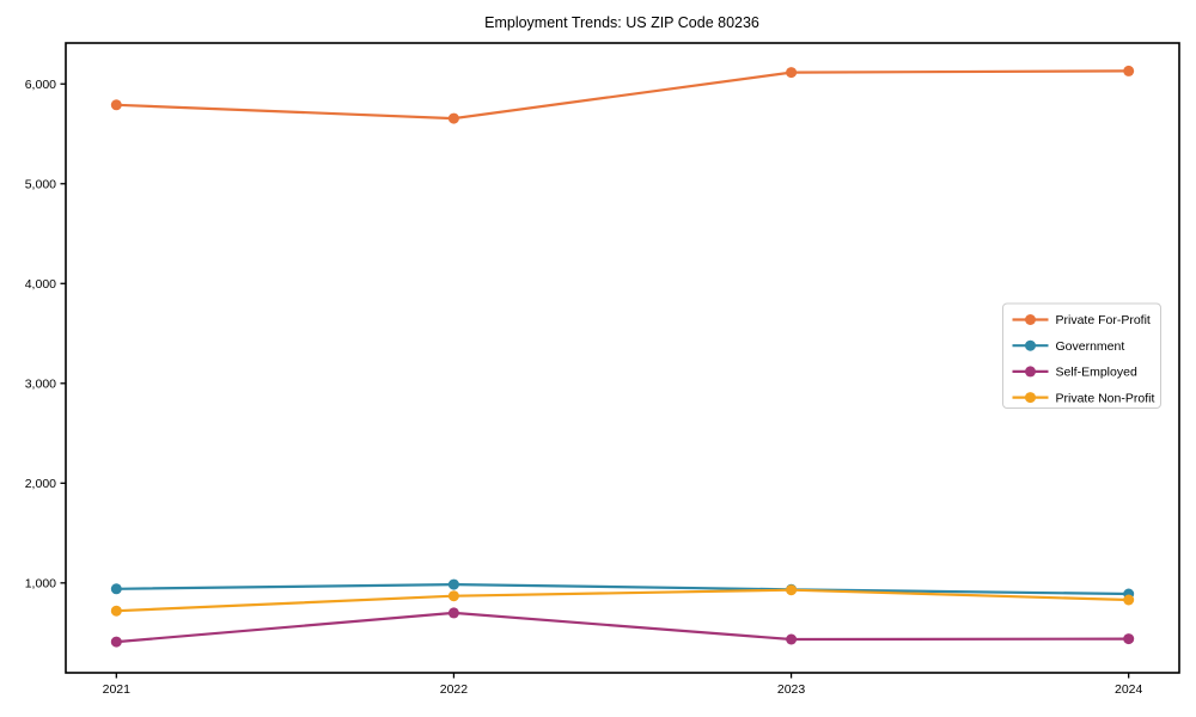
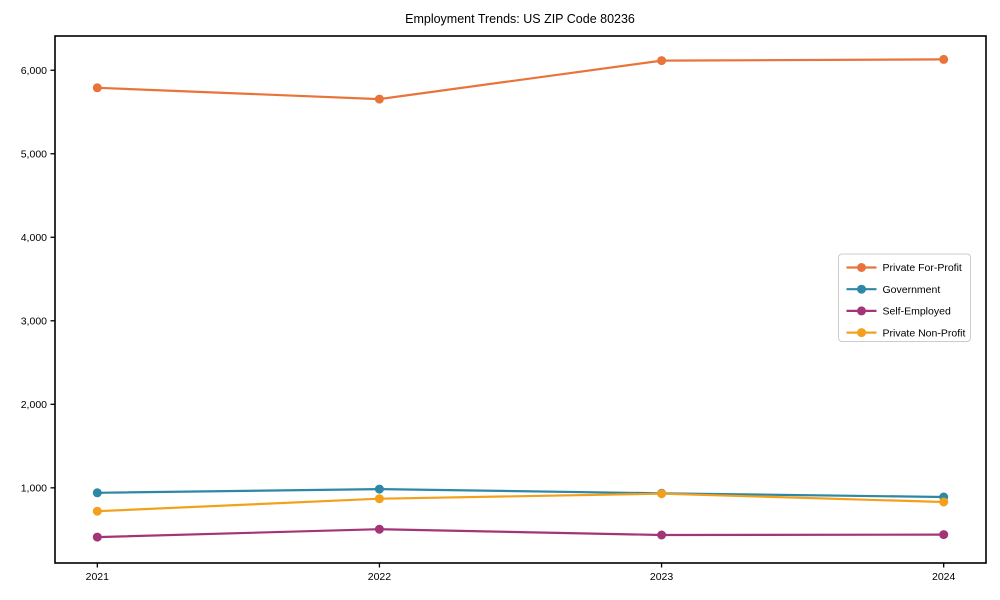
Self-Employed/2022: 700 -> 500
